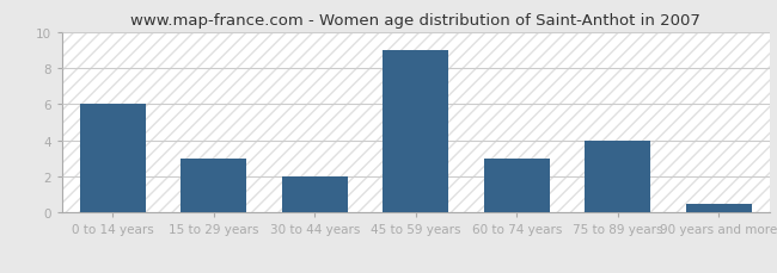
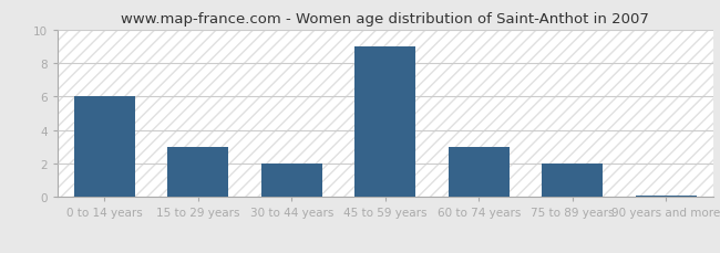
75 to 89 years: 4.0 -> 2.0
90 years and more: 0.5 -> 0.1
